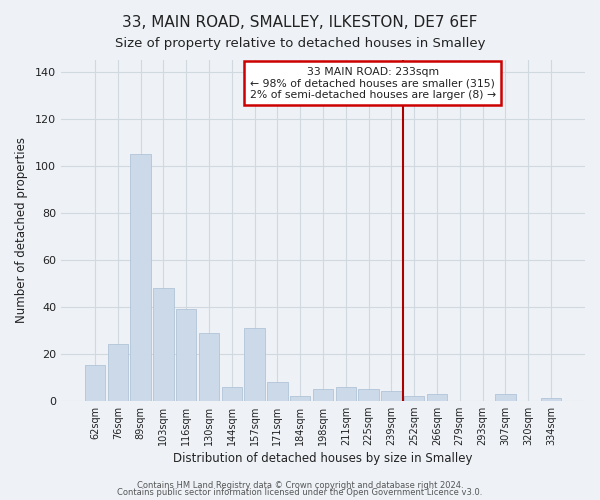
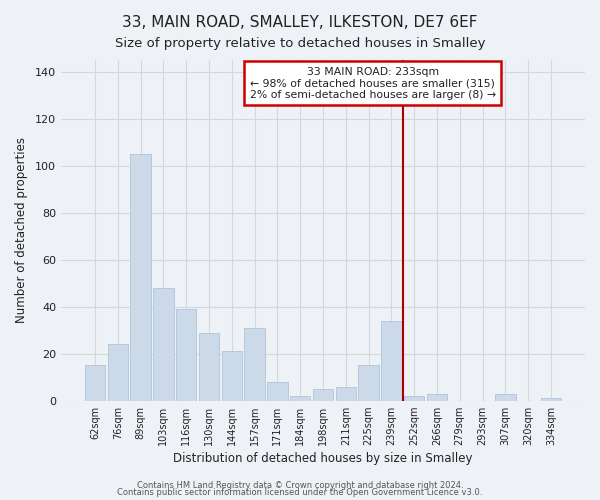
144sqm: 6 -> 21
225sqm: 5 -> 15
239sqm: 4 -> 34
